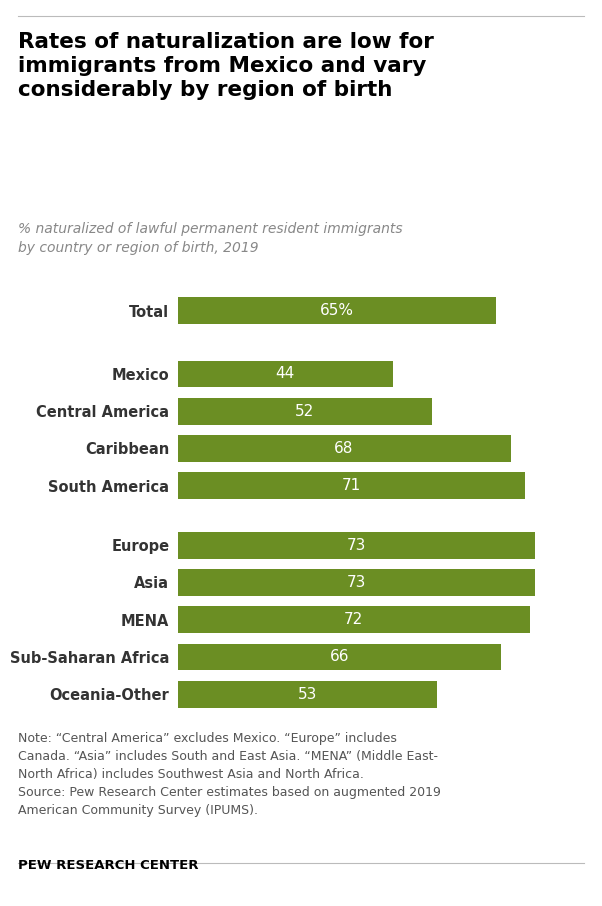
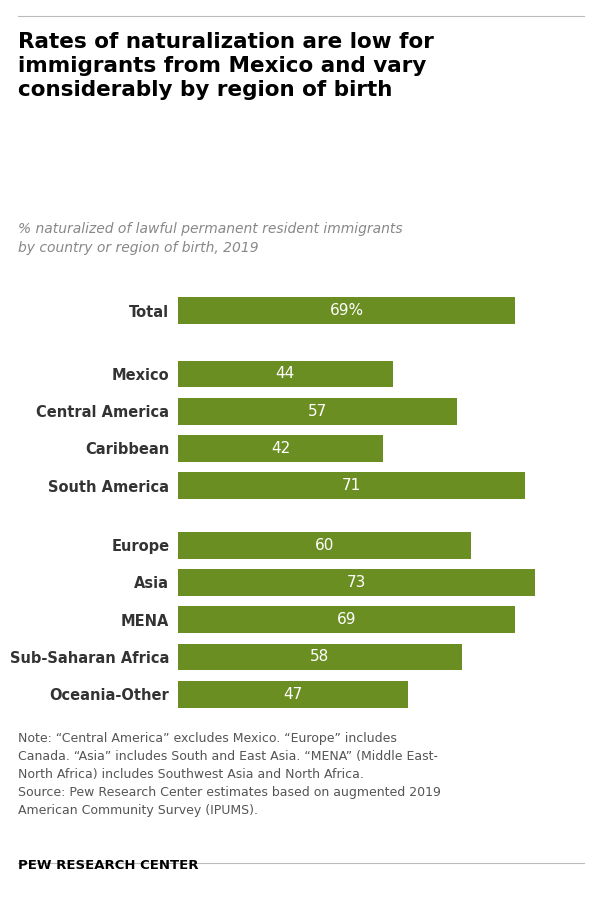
Total: 65% -> 69%
Central America: 52 -> 57
Caribbean: 68 -> 42
Europe: 73 -> 60
MENA: 72 -> 69
Sub-Saharan Africa: 66 -> 58
Oceania-Other: 53 -> 47
